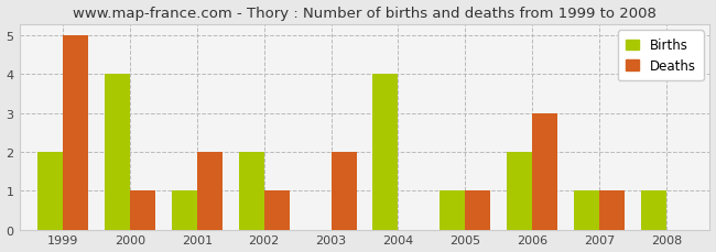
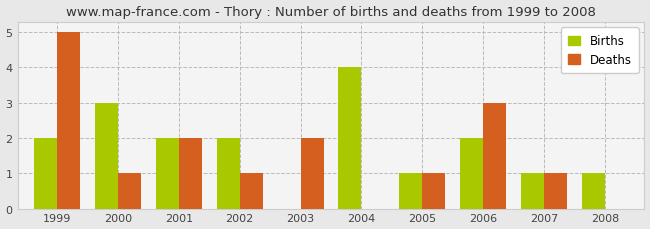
Births/2000: 4 -> 3
Births/2001: 1 -> 2
